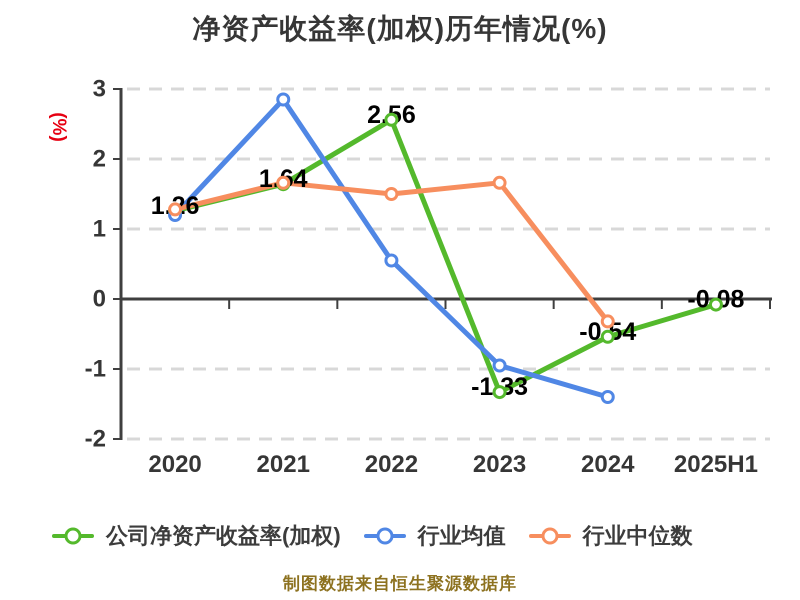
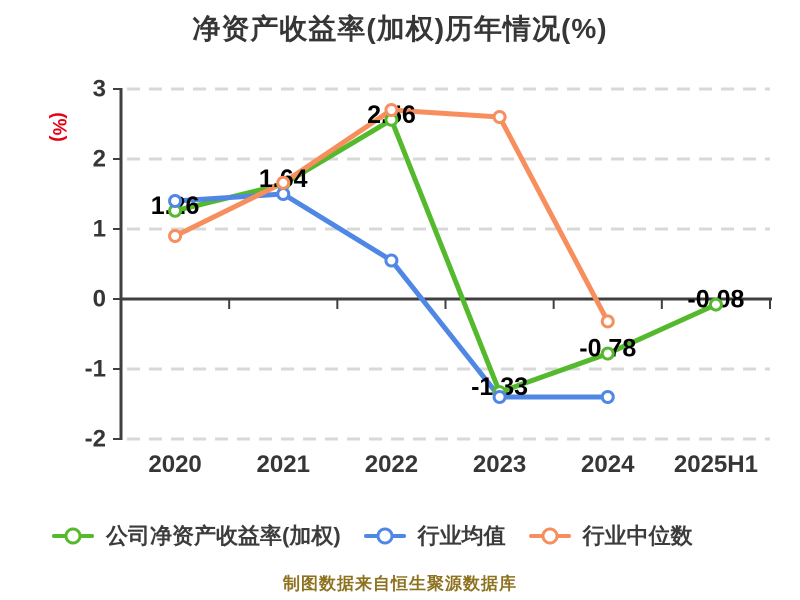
行业均值/2020: 1.2 -> 1.4
行业中位数/2020: 1.3 -> 0.9
行业均值/2021: 2.9 -> 1.5
行业中位数/2022: 1.5 -> 2.7
行业均值/2023: -0.9 -> -1.4
行业中位数/2023: 1.7 -> 2.6
公司净资产收益率(加权)/2024: -0.54 -> -0.78
